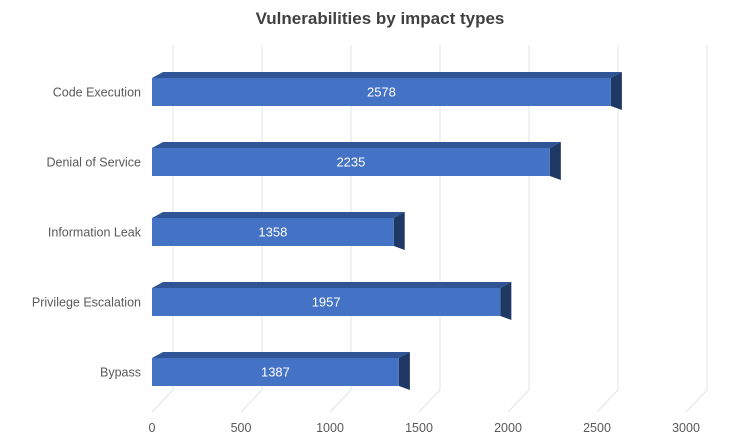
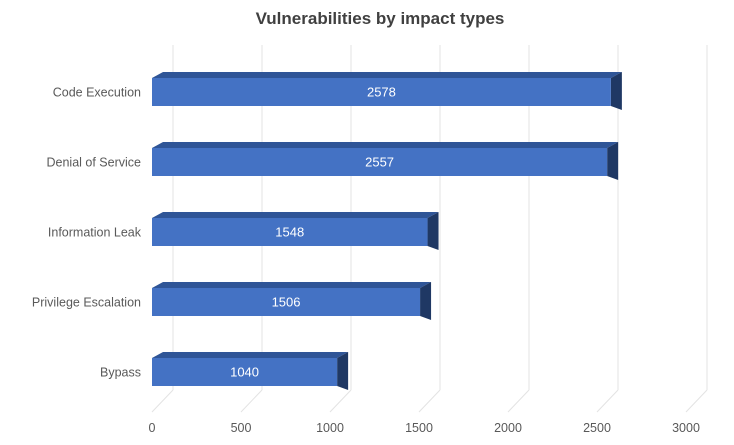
Denial of Service: 2235 -> 2557
Information Leak: 1358 -> 1548
Privilege Escalation: 1957 -> 1506
Bypass: 1387 -> 1040
